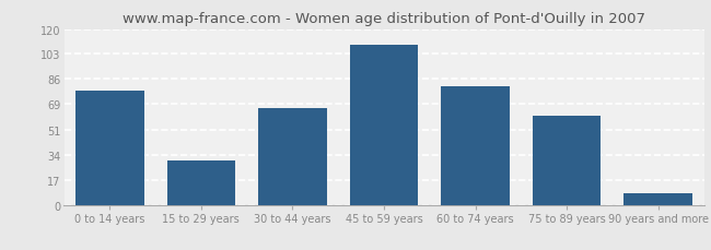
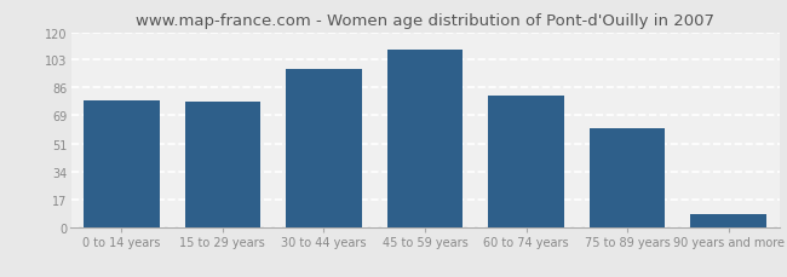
15 to 29 years: 30 -> 77
30 to 44 years: 66 -> 97
